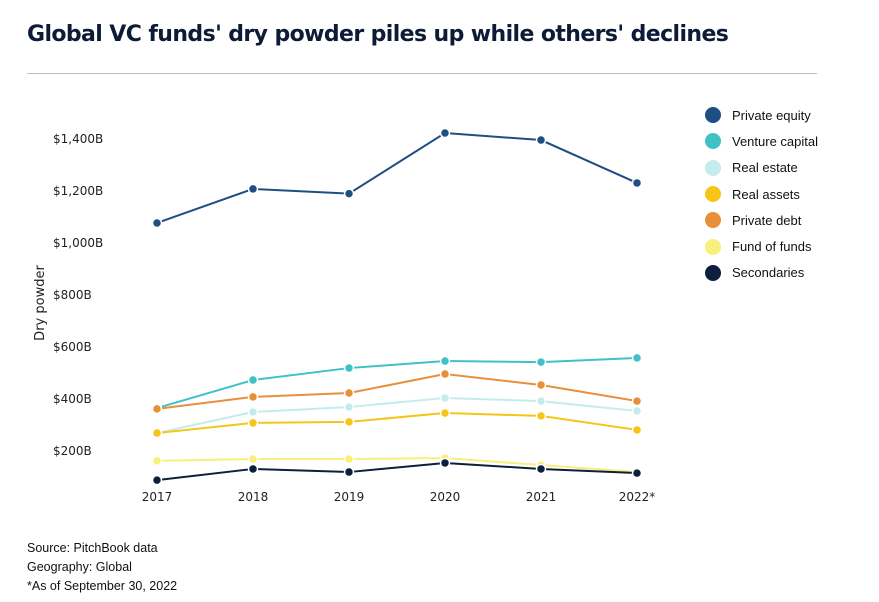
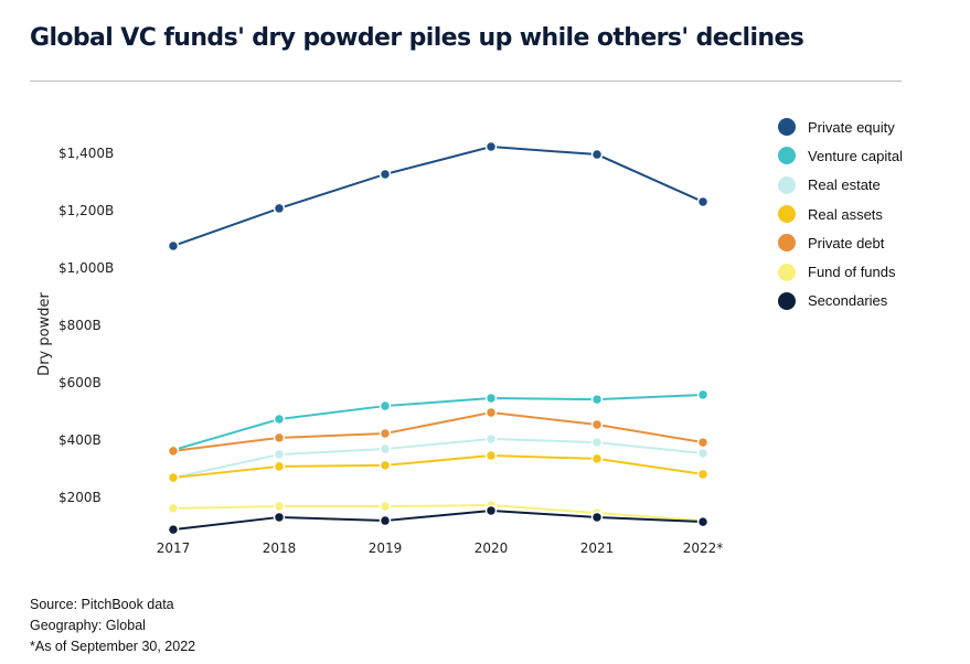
Private equity/2019: $1190B -> $1330B
